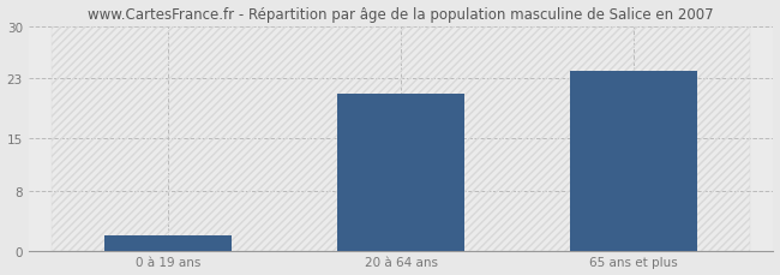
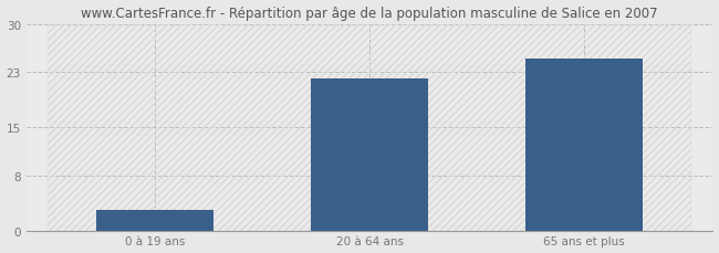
0 à 19 ans: 2 -> 3
20 à 64 ans: 21 -> 22
65 ans et plus: 24 -> 25
